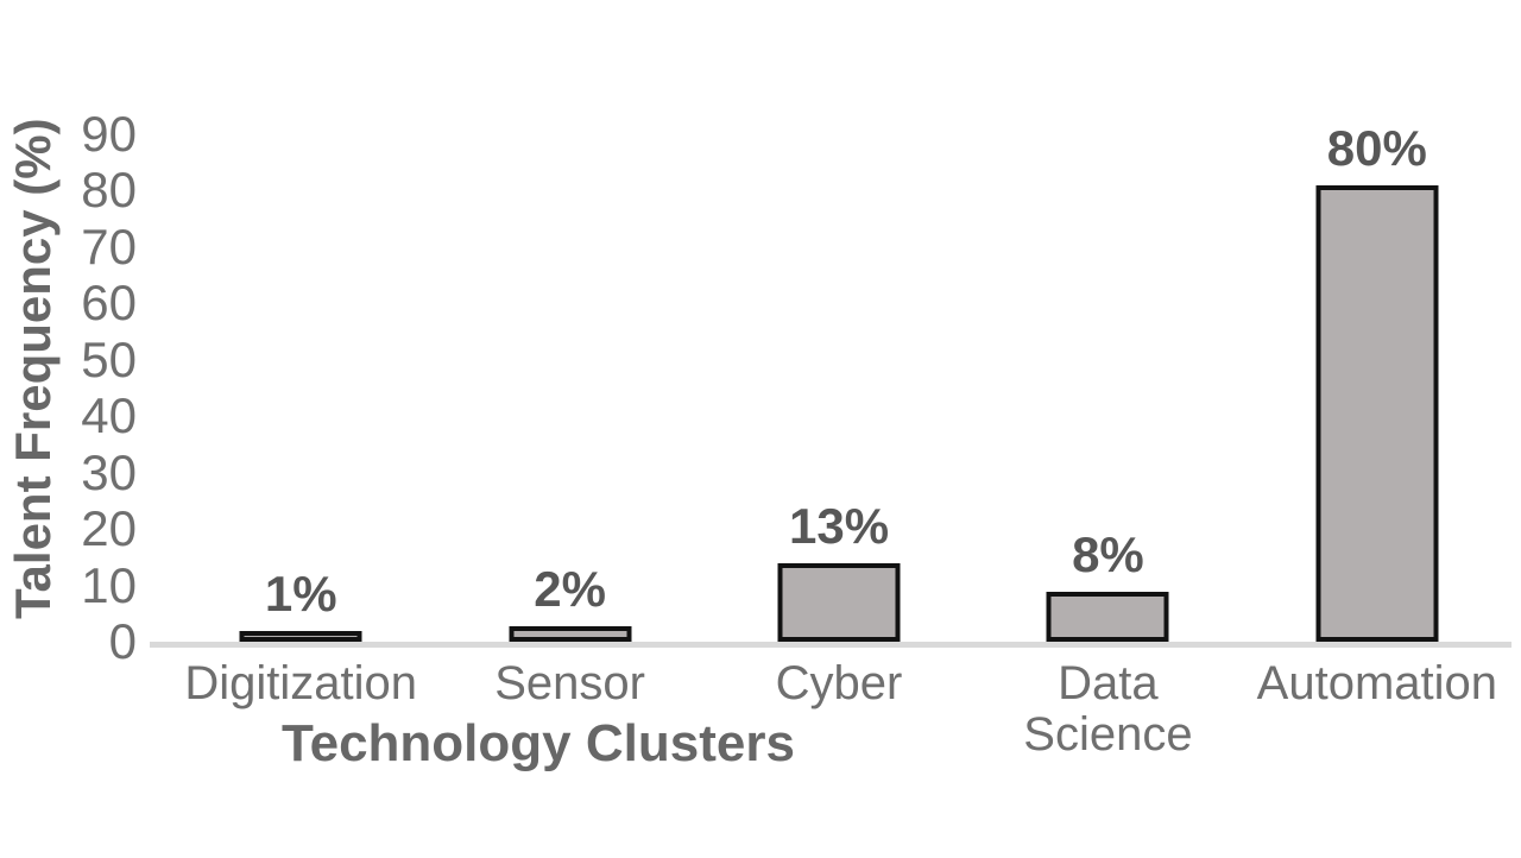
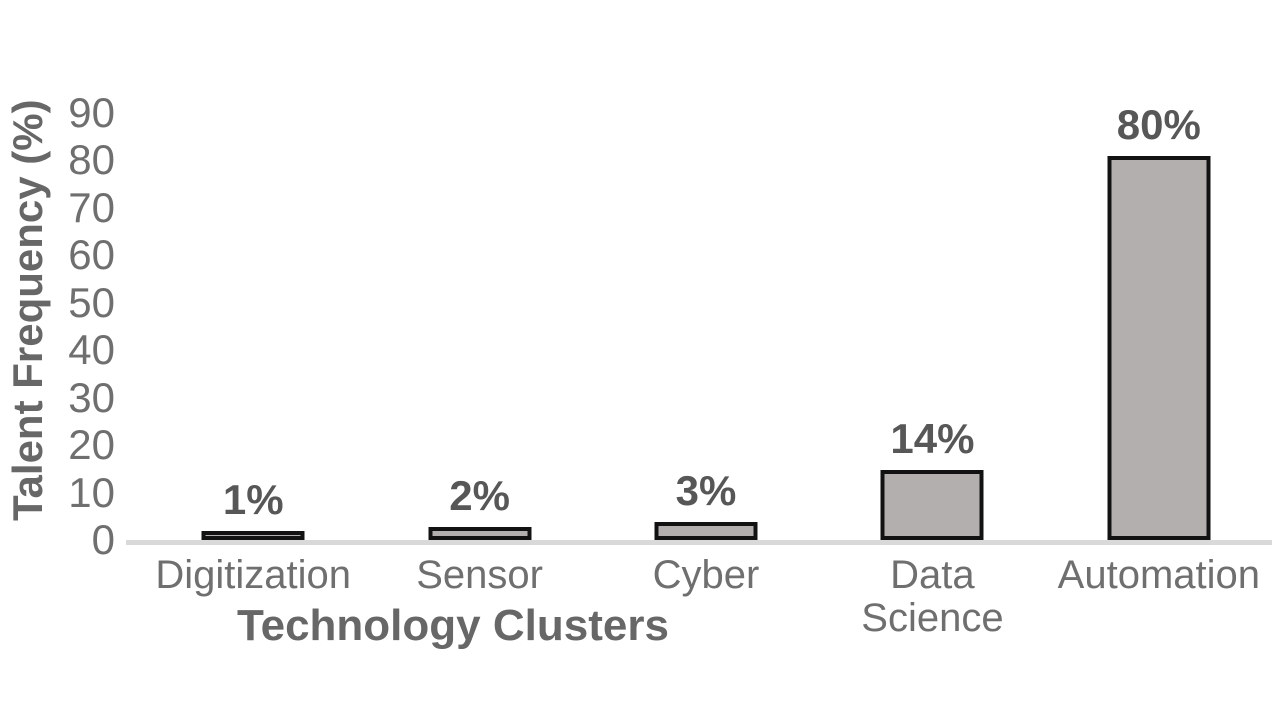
Cyber: 13% -> 3%
Data Science: 8% -> 14%
